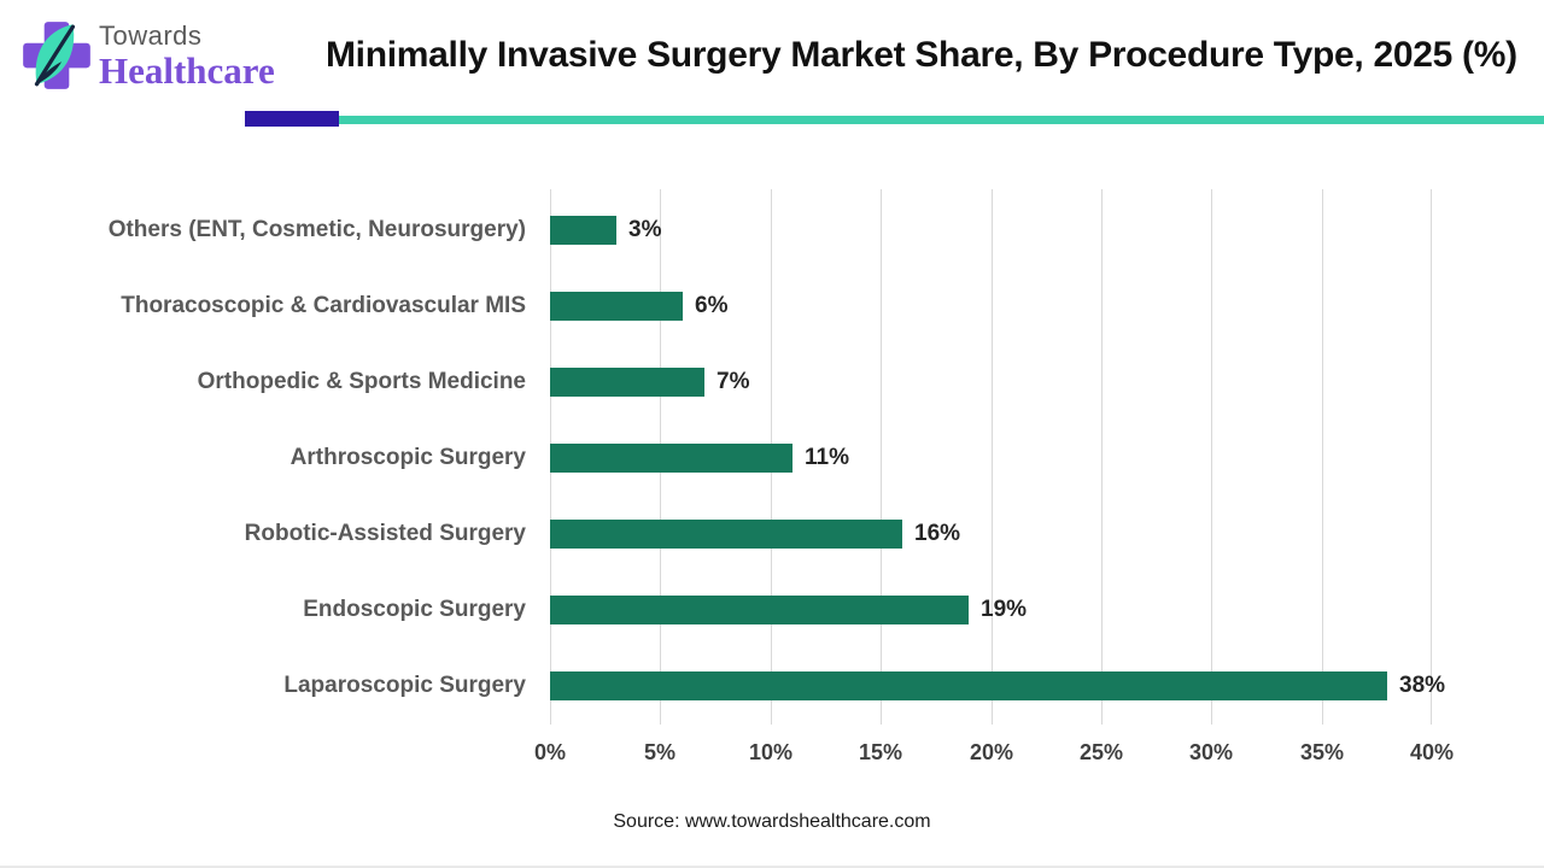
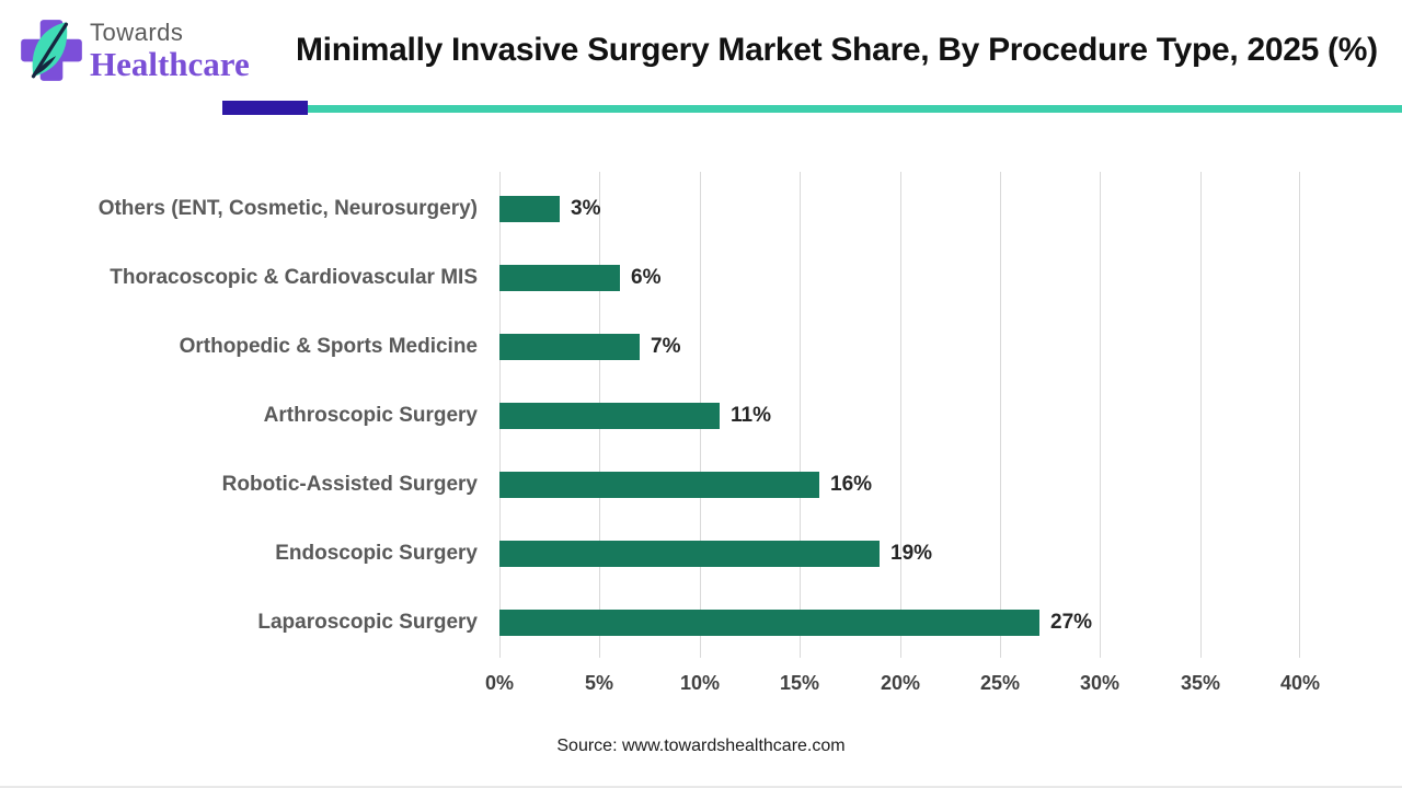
Laparoscopic Surgery: 38% -> 27%
